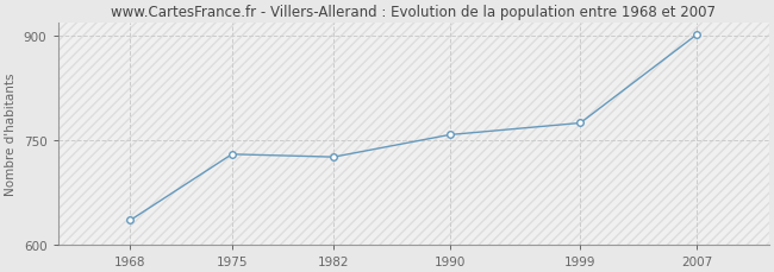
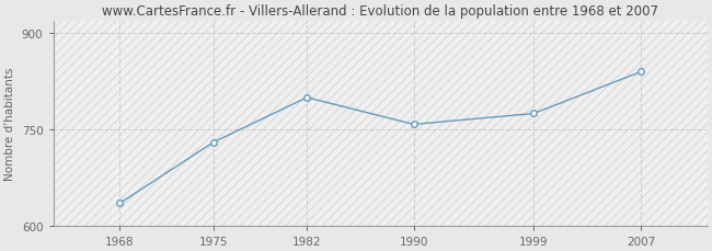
1982: 726 -> 800
2007: 902 -> 840
